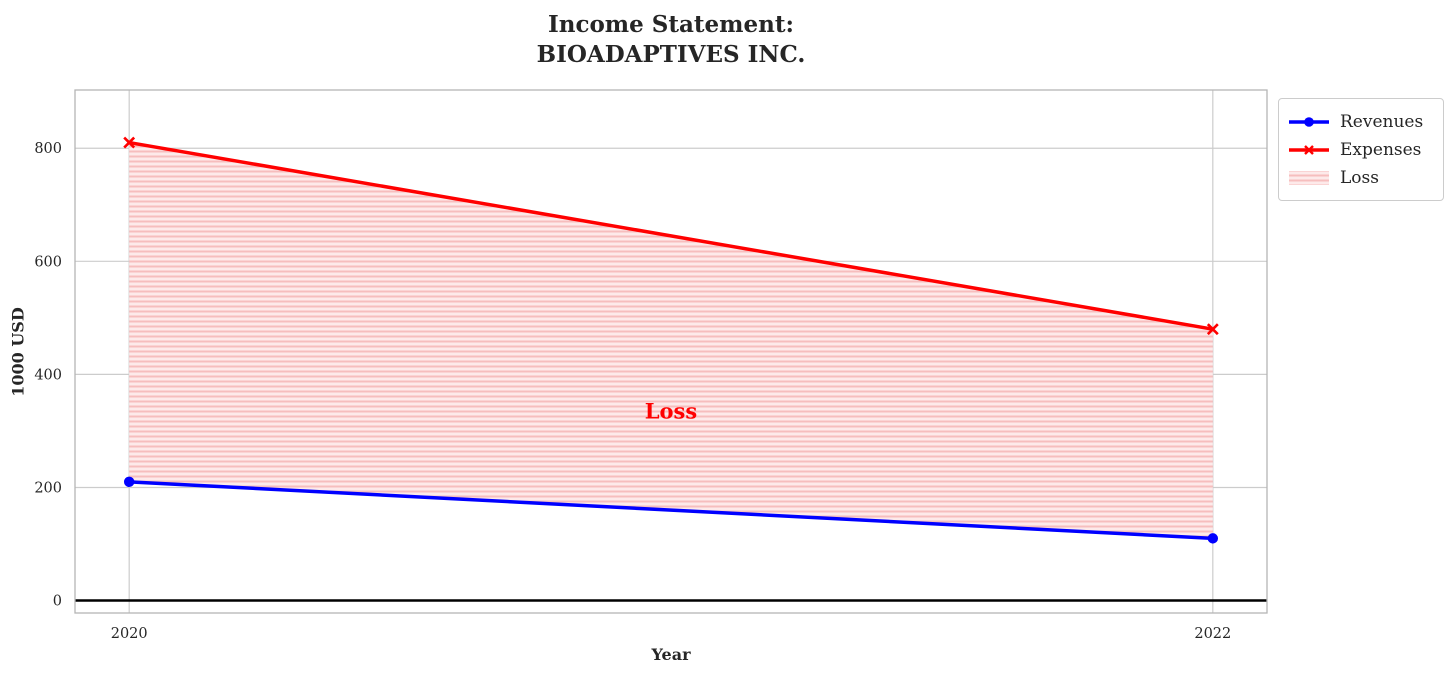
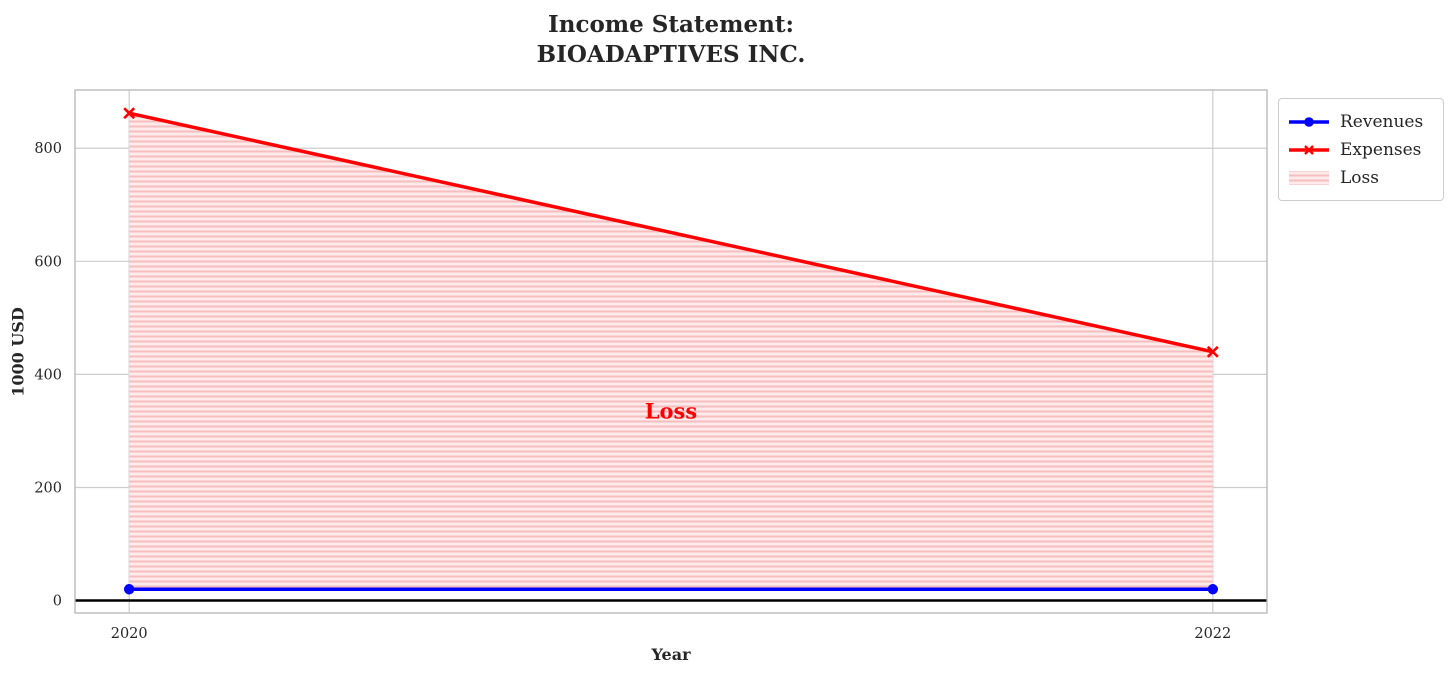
Revenues/2020: 210 -> 20
Expenses/2020: 810 -> 860
Revenues/2022: 110 -> 20
Expenses/2022: 480 -> 440
